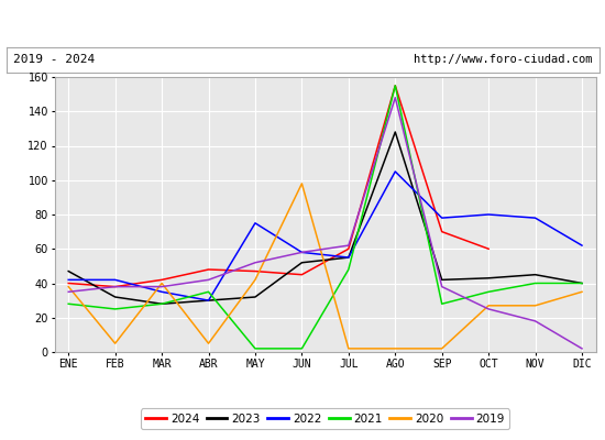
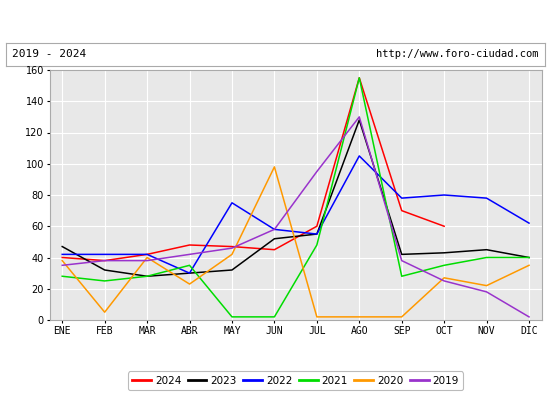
2022/MAR: 35 -> 42
2020/ABR: 5 -> 23
2019/MAY: 52 -> 46
2019/JUL: 62 -> 95
2019/AGO: 148 -> 130
2020/NOV: 27 -> 22
